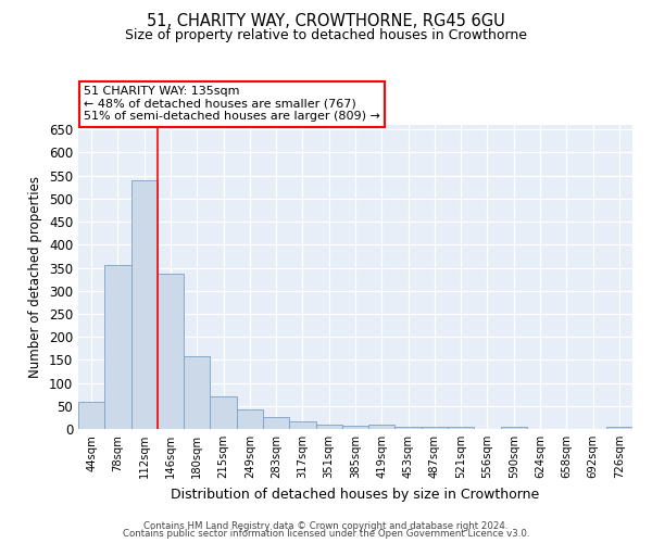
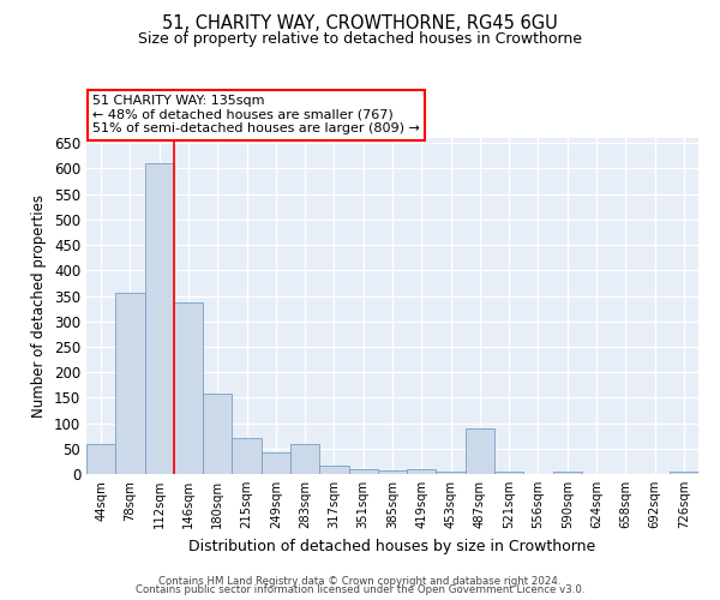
112sqm: 540 -> 610
283sqm: 25 -> 60
487sqm: 5 -> 90
